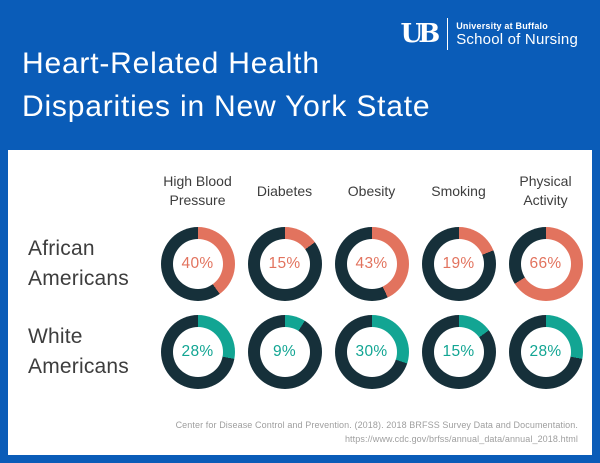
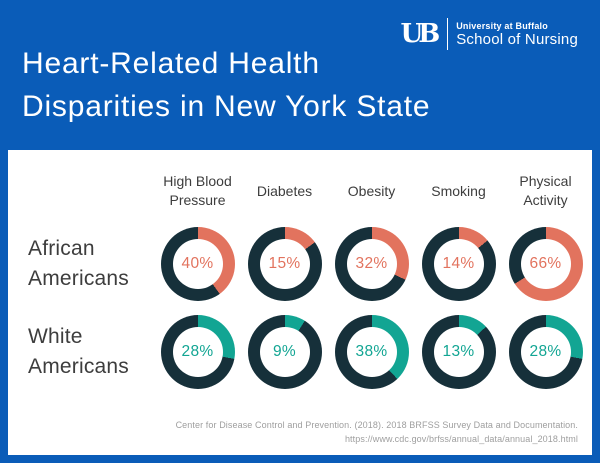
African Americans/Obesity: 43% -> 32%
White Americans/Obesity: 30% -> 38%
African Americans/Smoking: 19% -> 14%
White Americans/Smoking: 15% -> 13%
